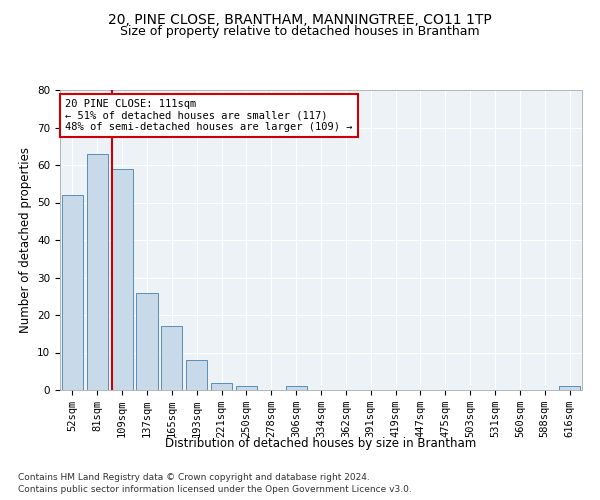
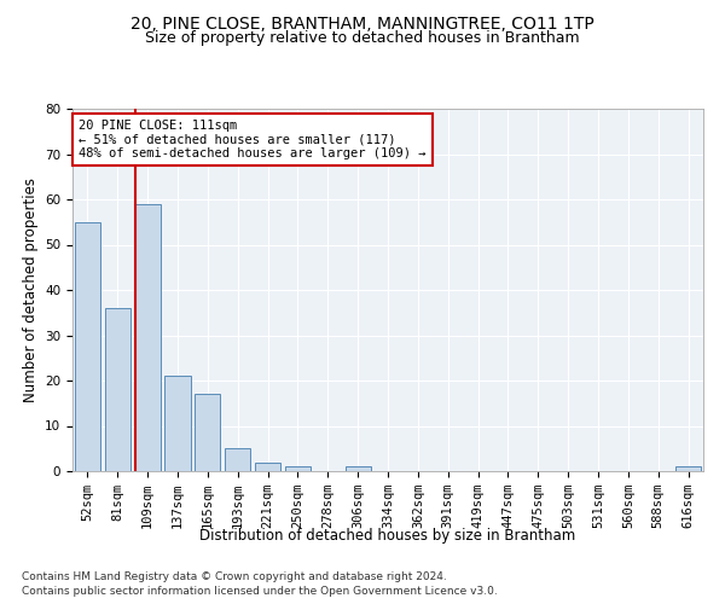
52sqm: 52 -> 55
81sqm: 63 -> 36
137sqm: 26 -> 21
193sqm: 8 -> 5
